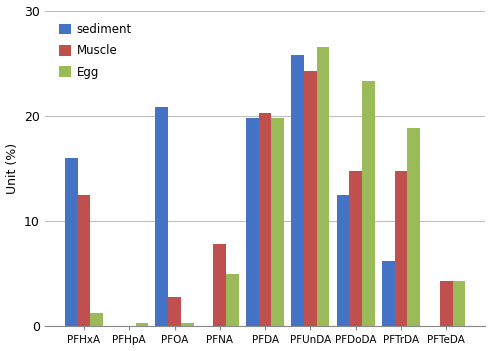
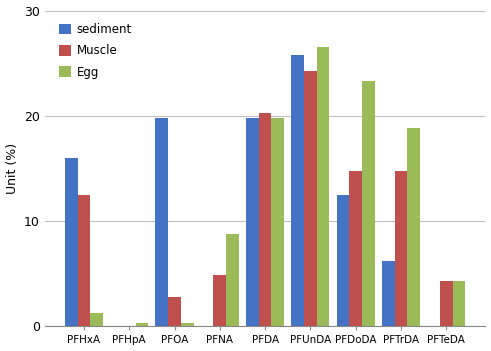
sediment/PFOA: 20.8 -> 19.8
Muscle/PFNA: 7.8 -> 4.9
Egg/PFNA: 5.0 -> 8.8
